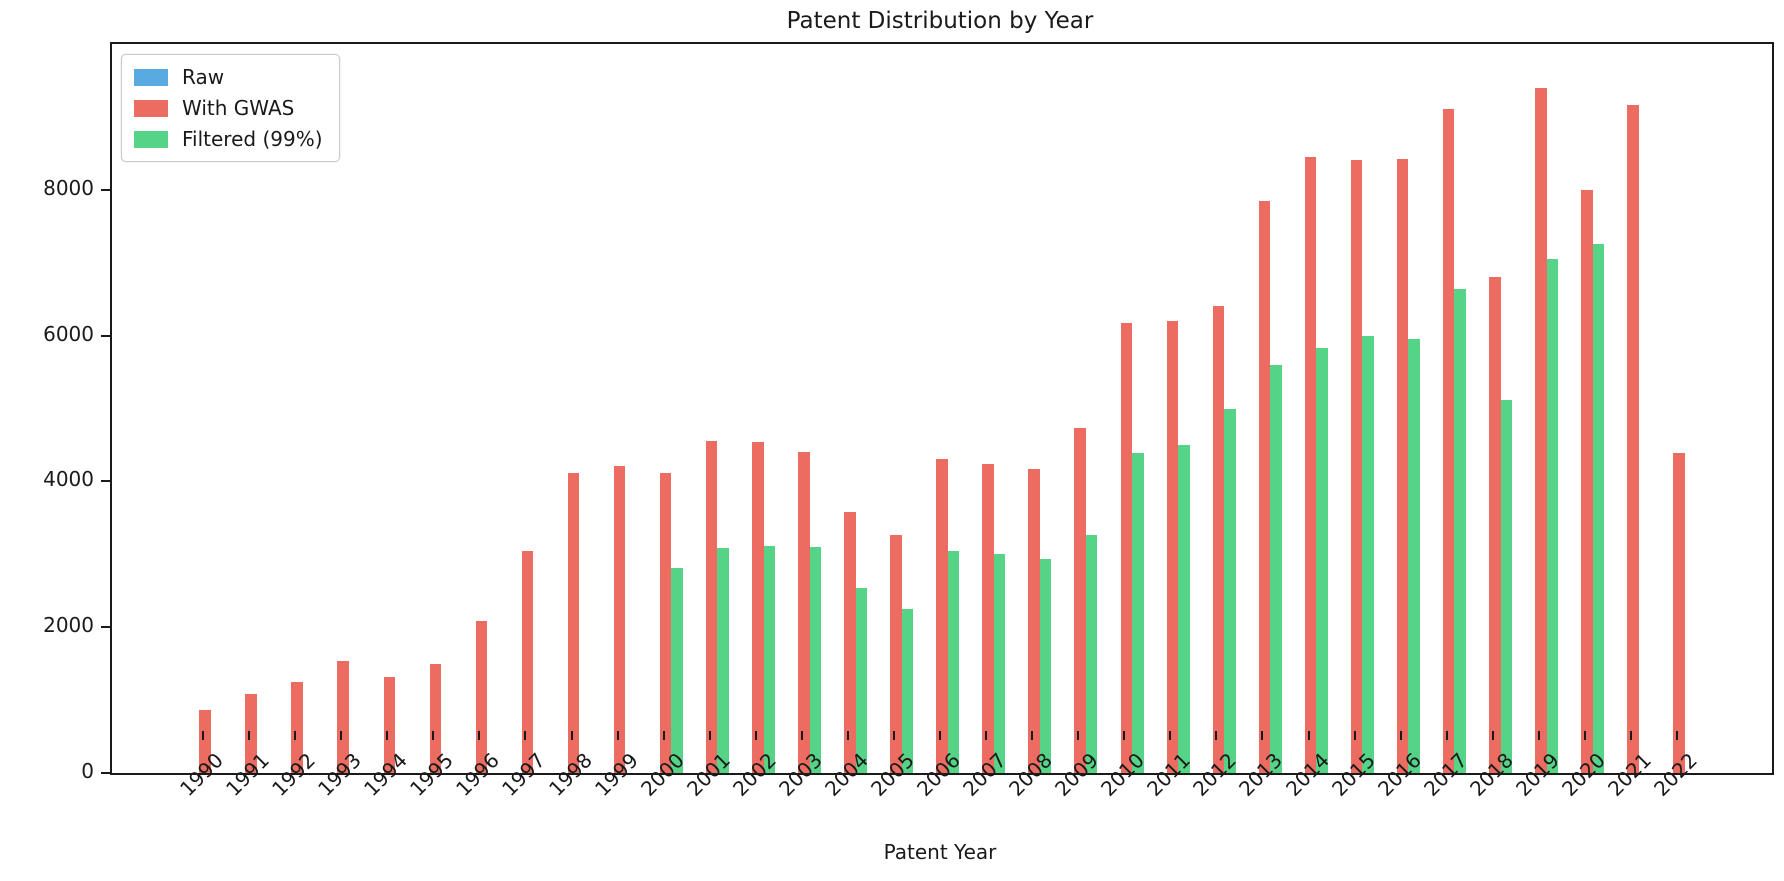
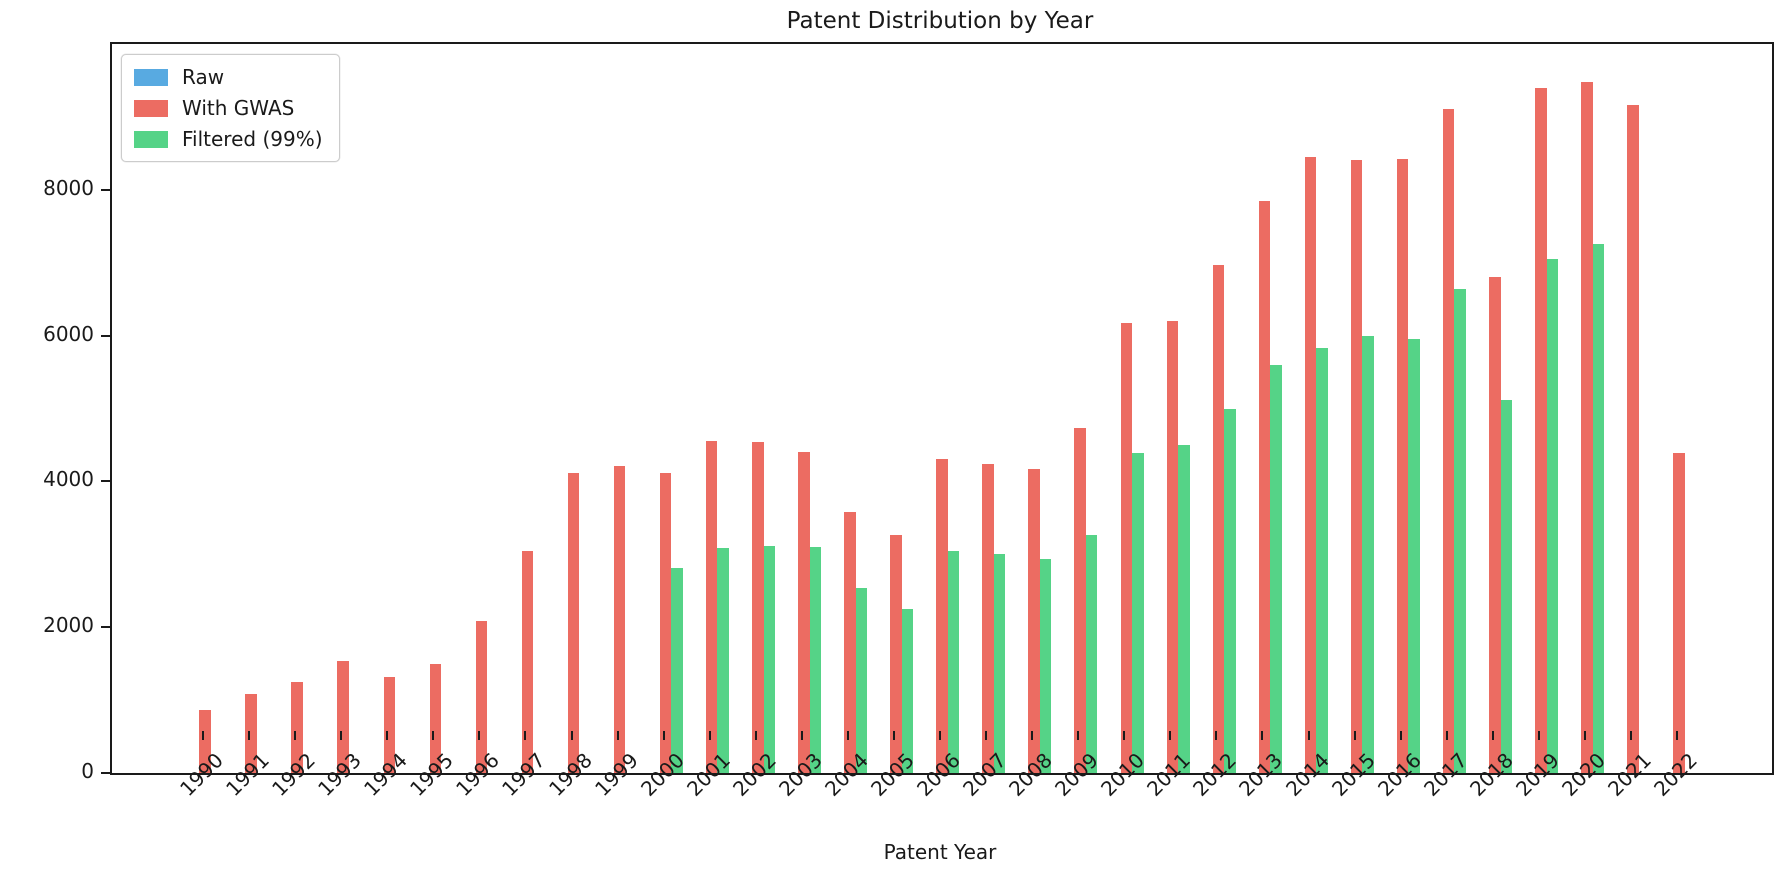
With GWAS/2012: 6400 -> 7000
With GWAS/2020: 8000 -> 9500
